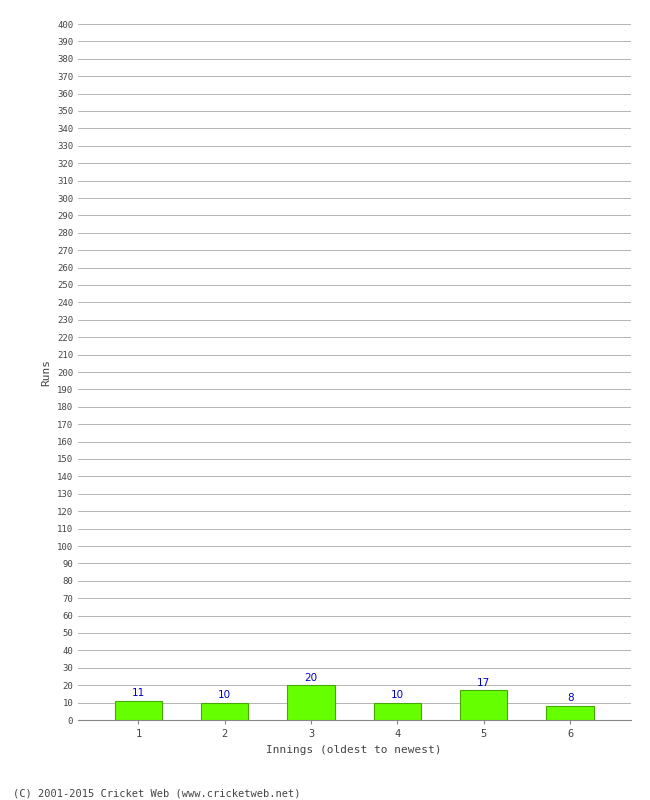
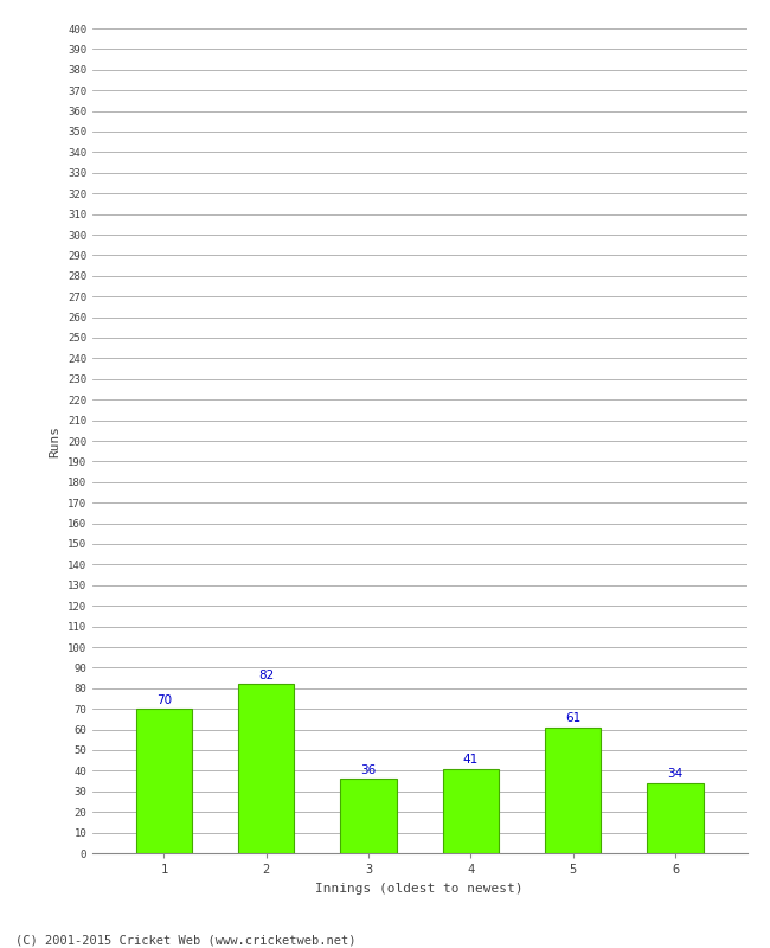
1: 11 -> 70
2: 10 -> 82
3: 20 -> 36
4: 10 -> 41
5: 17 -> 61
6: 8 -> 34
